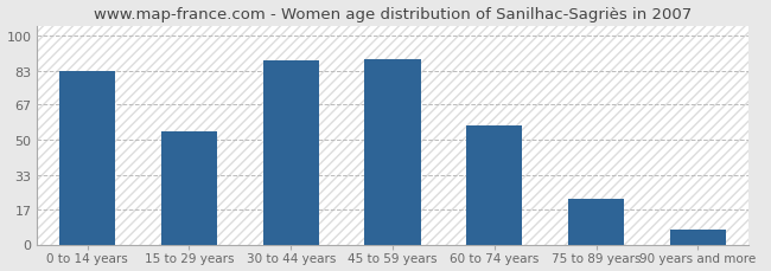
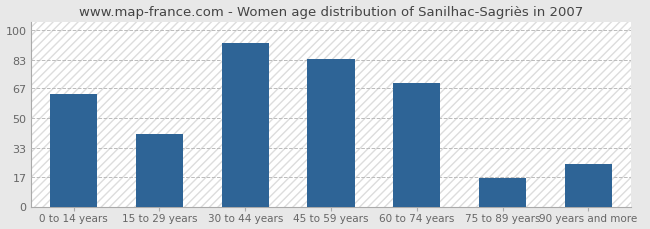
0 to 14 years: 83 -> 64
15 to 29 years: 54 -> 41
30 to 44 years: 88 -> 93
45 to 59 years: 89 -> 84
60 to 74 years: 57 -> 70
75 to 89 years: 22 -> 16
90 years and more: 7 -> 24
